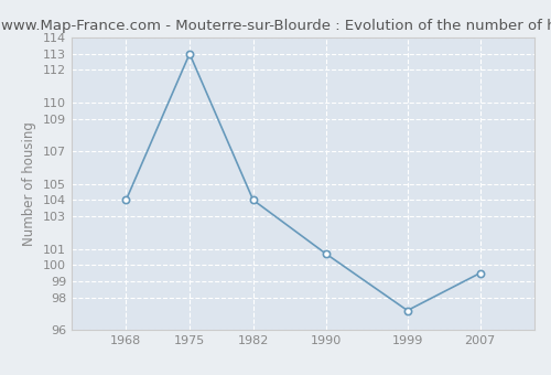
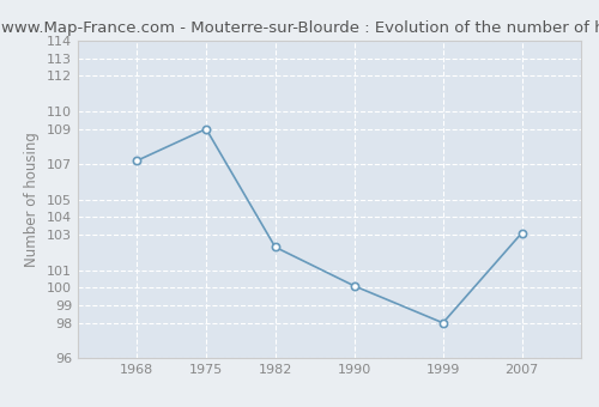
1968: 104.0 -> 107.2
1975: 113.0 -> 109.0
1982: 104.0 -> 102.3
1990: 100.7 -> 100.1
1999: 97.2 -> 98.0
2007: 99.5 -> 103.1
